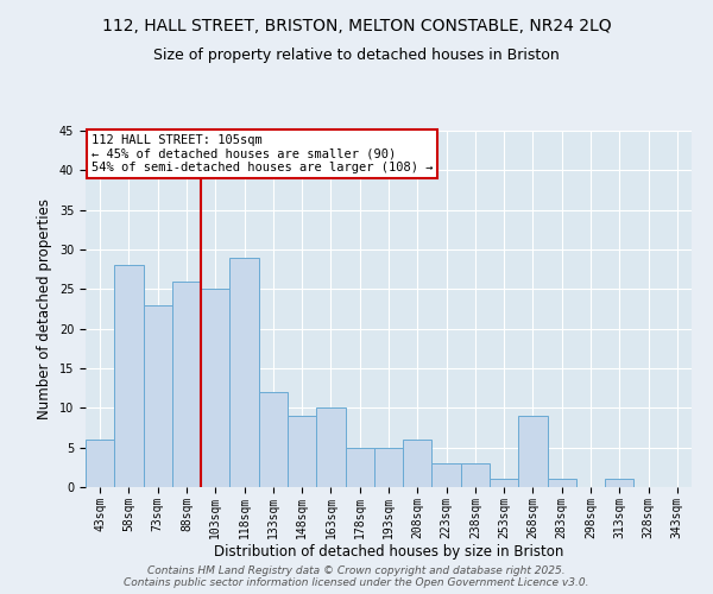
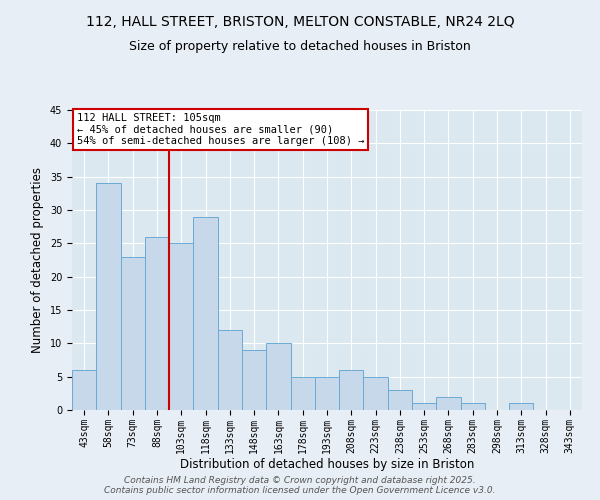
58sqm: 28 -> 34
223sqm: 3 -> 5
268sqm: 9 -> 2
